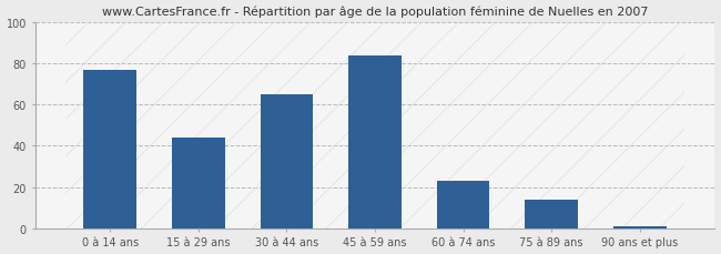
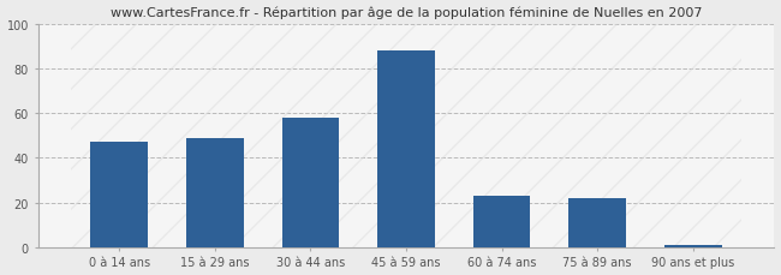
0 à 14 ans: 77 -> 47
15 à 29 ans: 44 -> 49
30 à 44 ans: 65 -> 58
45 à 59 ans: 84 -> 88
75 à 89 ans: 14 -> 22
